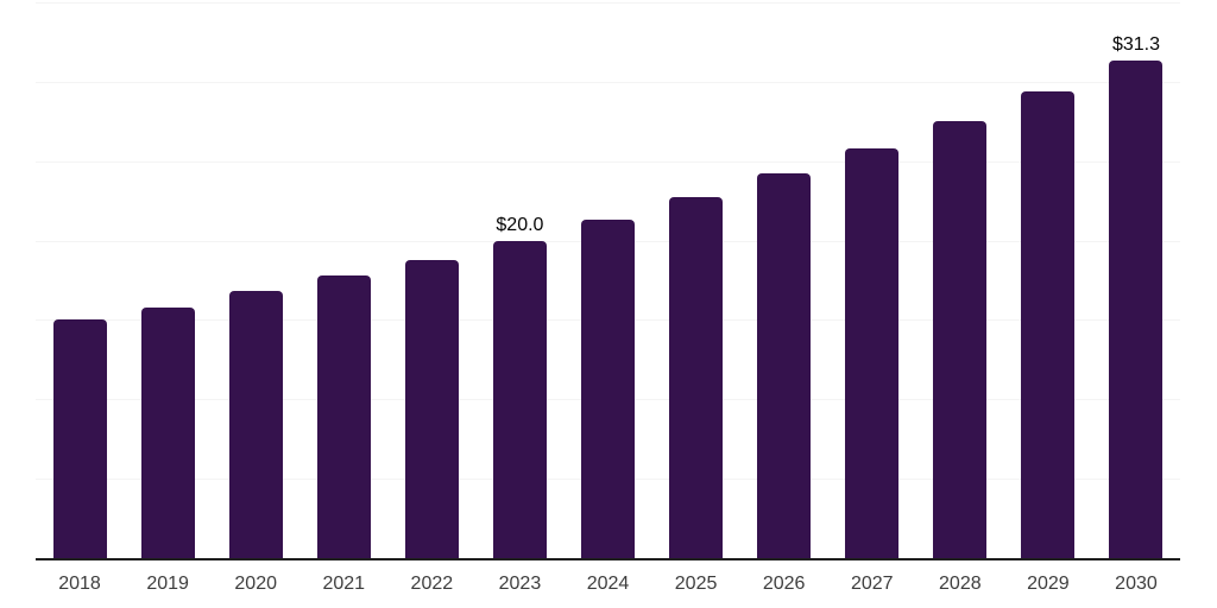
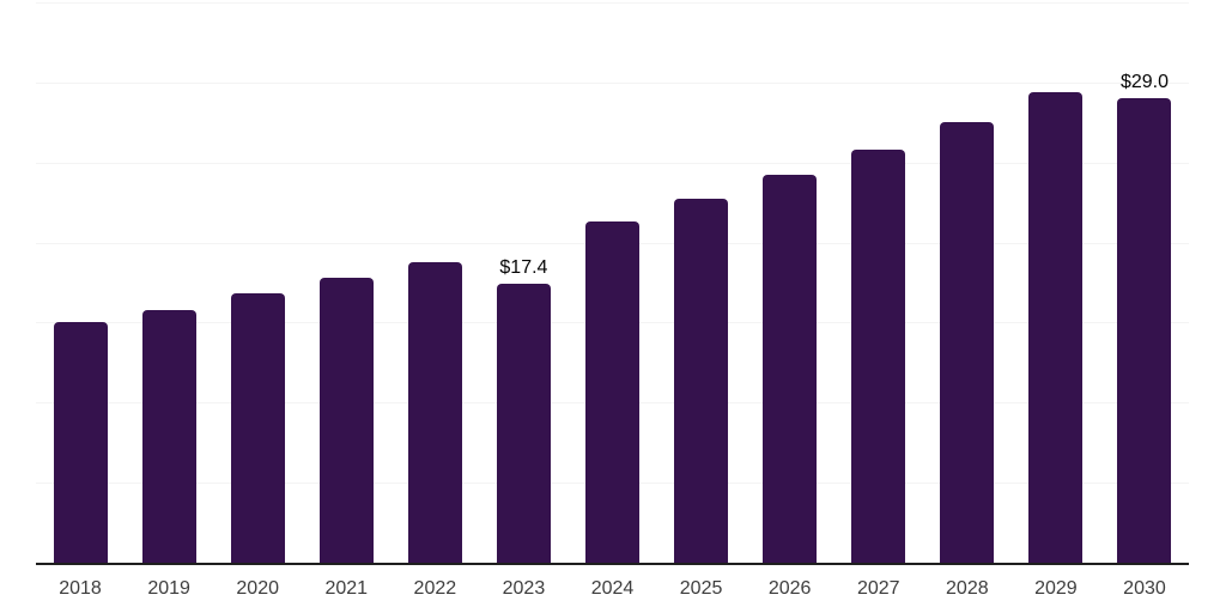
2023: $20.0 -> $17.4
2030: $31.3 -> $29.0
